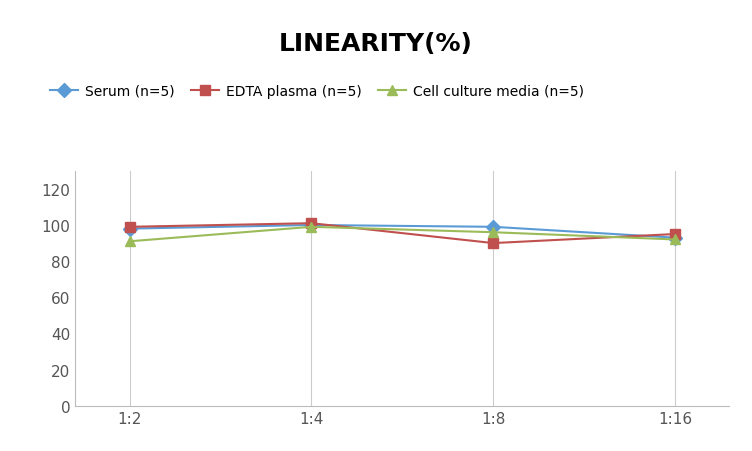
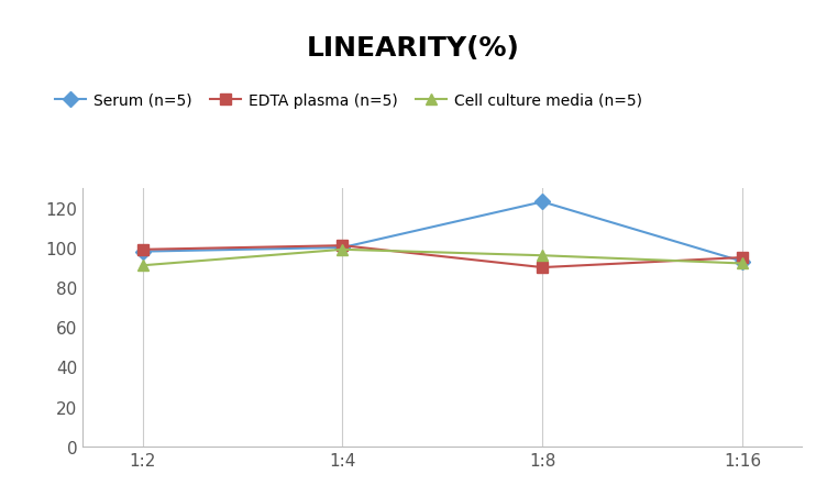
Serum (n=5)/1:8: 99 -> 123
